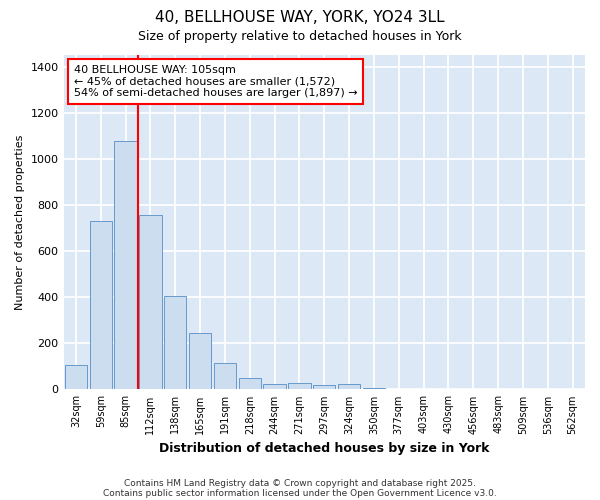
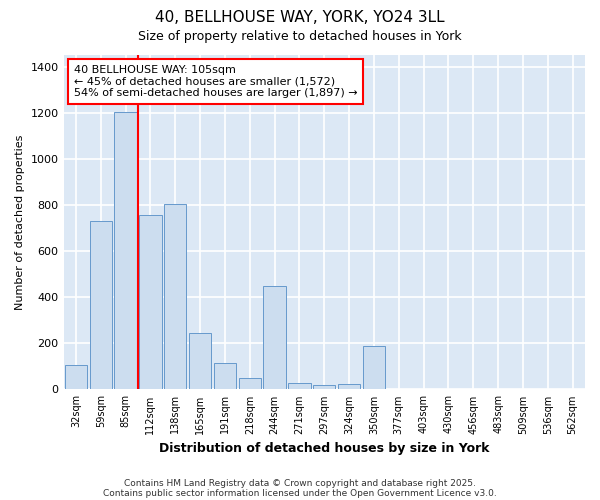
85sqm: 1075 -> 1205
138sqm: 405 -> 805
244sqm: 25 -> 450
350sqm: 5 -> 190
